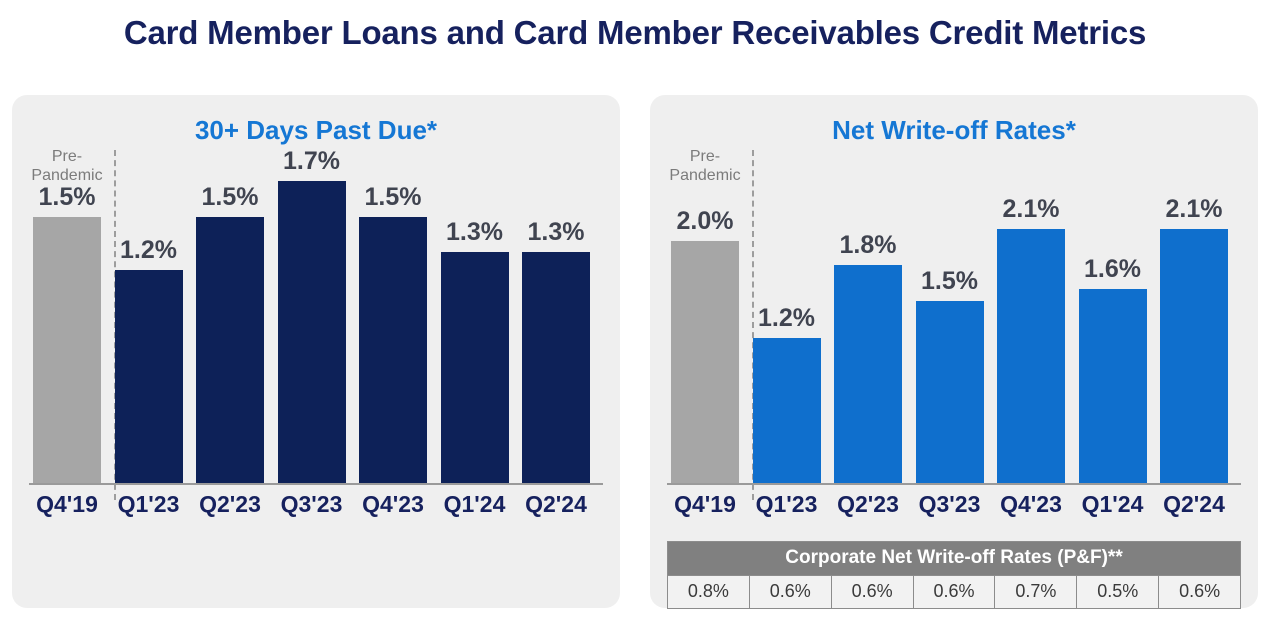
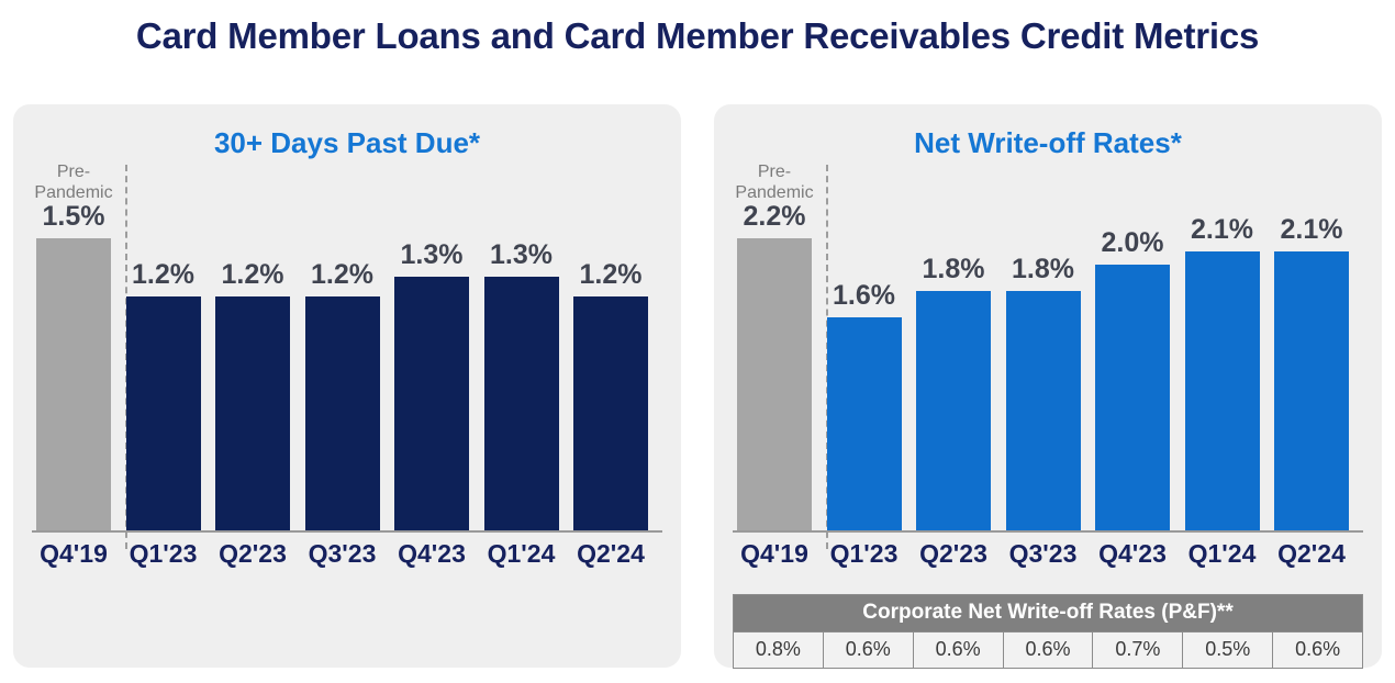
30+ Days Past Due*/Q2'23: 1.5% -> 1.2%
30+ Days Past Due*/Q3'23: 1.7% -> 1.2%
30+ Days Past Due*/Q4'23: 1.5% -> 1.3%
30+ Days Past Due*/Q2'24: 1.3% -> 1.2%
Net Write-off Rates*/Q4'19: 2.0% -> 2.2%
Net Write-off Rates*/Q1'23: 1.2% -> 1.6%
Net Write-off Rates*/Q3'23: 1.5% -> 1.8%
Net Write-off Rates*/Q4'23: 2.1% -> 2.0%
Net Write-off Rates*/Q1'24: 1.6% -> 2.1%
